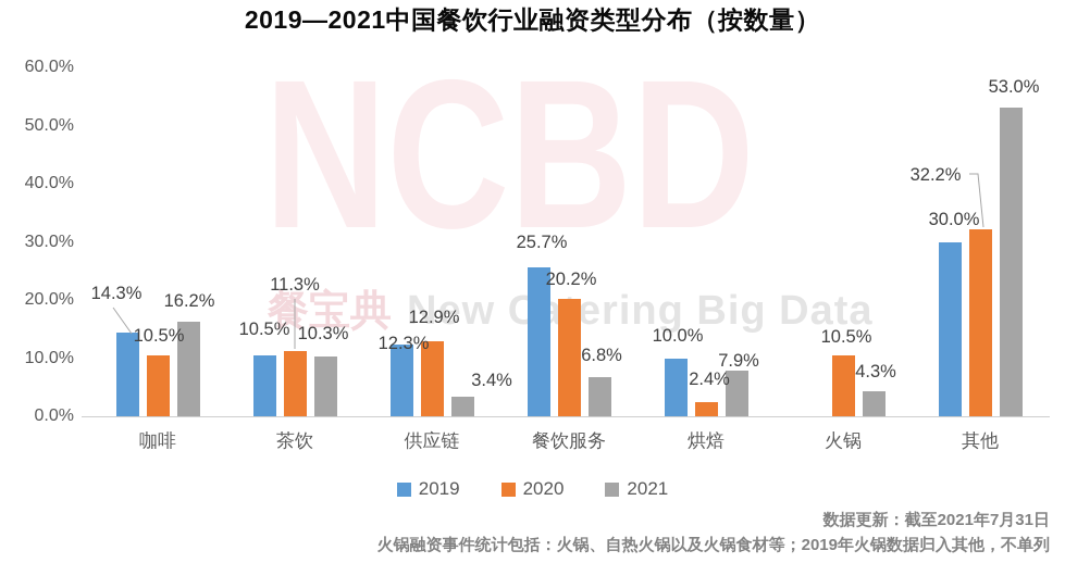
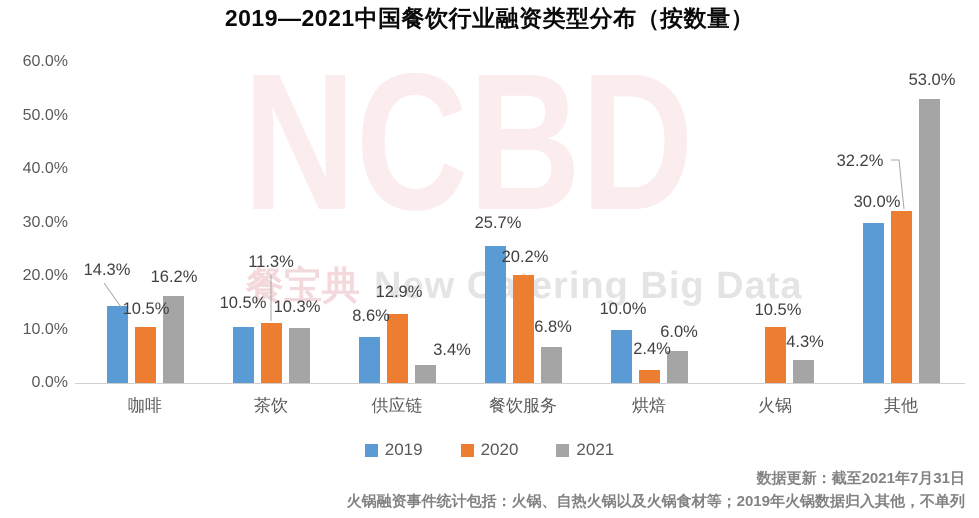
2019/供应链: 12.3% -> 8.6%
2021/烘焙: 7.9% -> 6.0%
